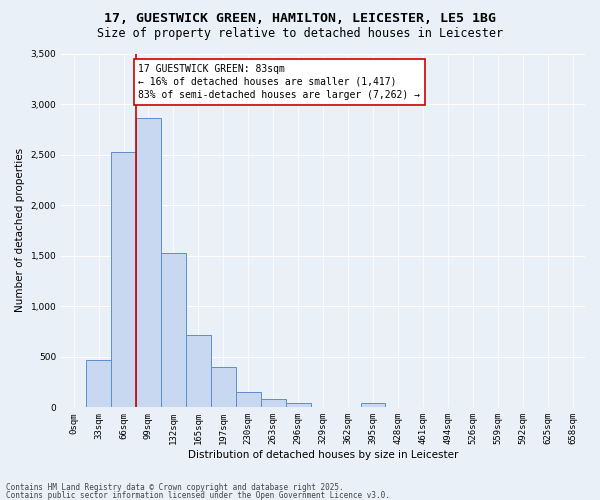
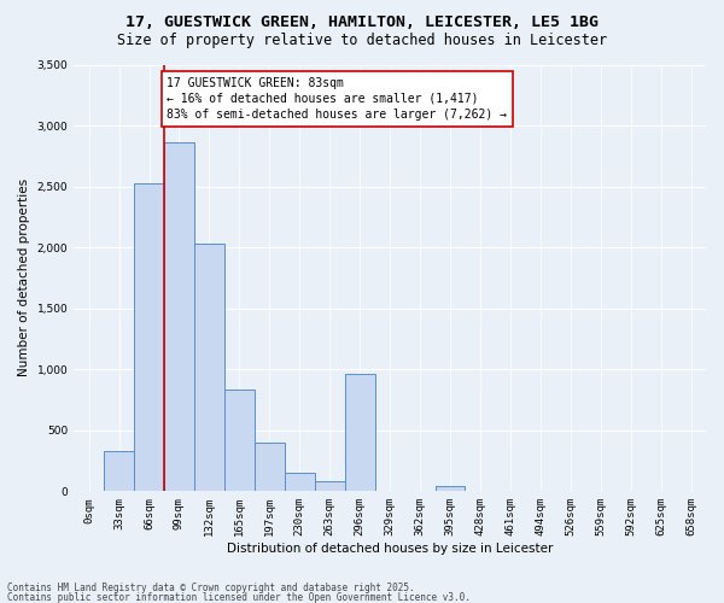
33sqm: 470 -> 330
132sqm: 1,530 -> 2,030
165sqm: 720 -> 830
296sqm: 40 -> 960
